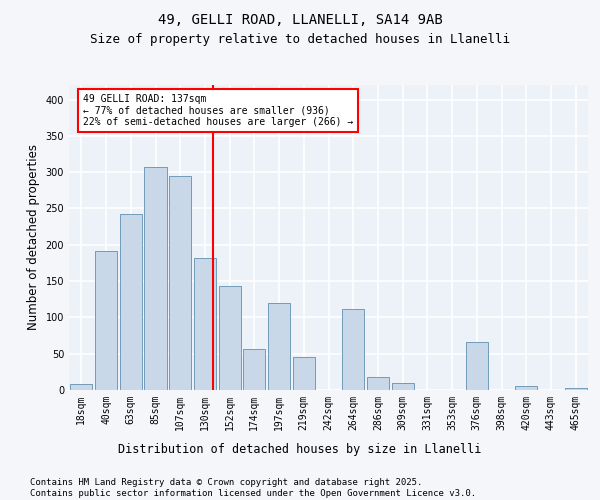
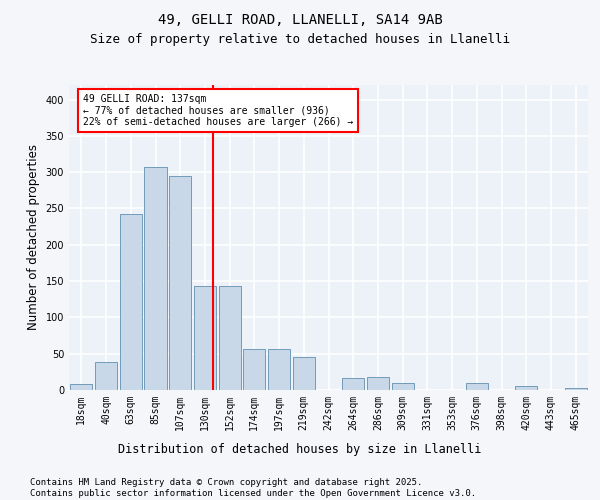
40sqm: 192 -> 38
130sqm: 182 -> 143
197sqm: 120 -> 57
264sqm: 112 -> 17
376sqm: 66 -> 10
